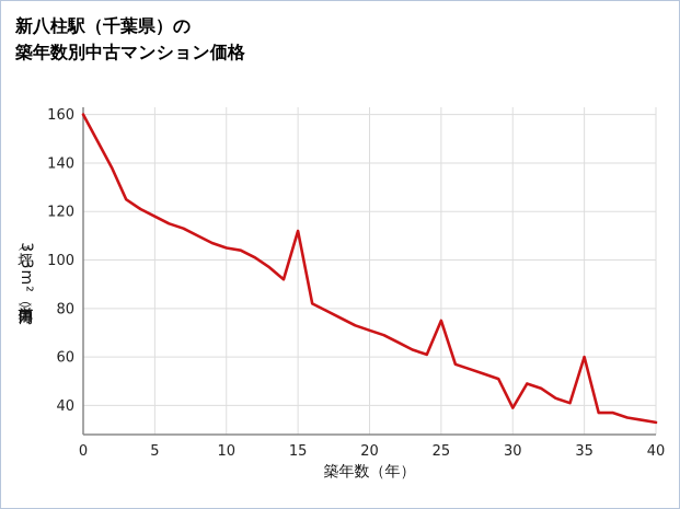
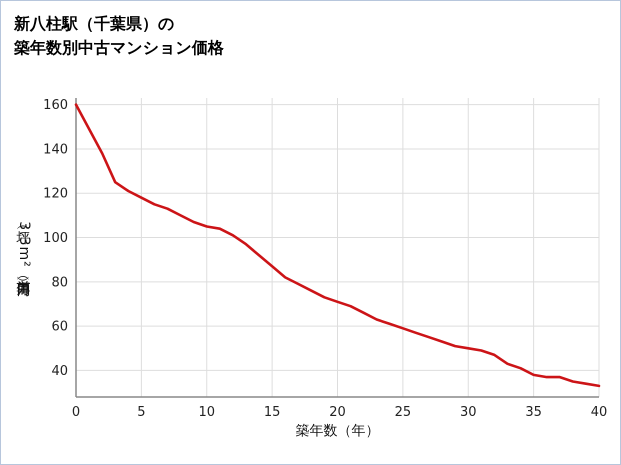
15: 112 -> 87
25: 75 -> 59
30: 39 -> 50
35: 60 -> 38
